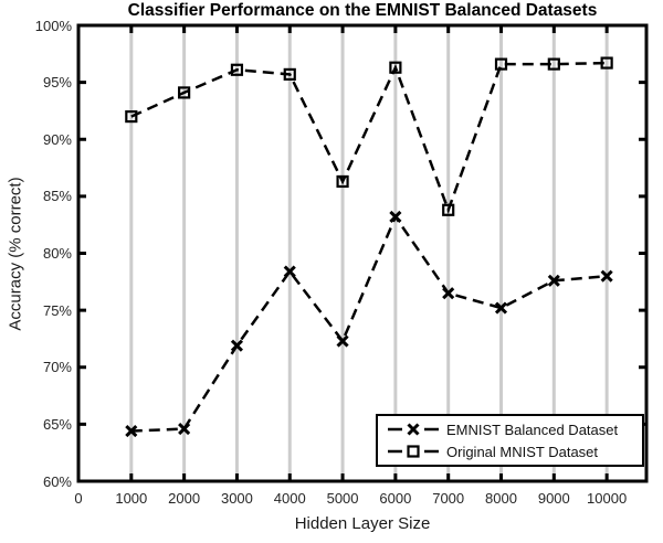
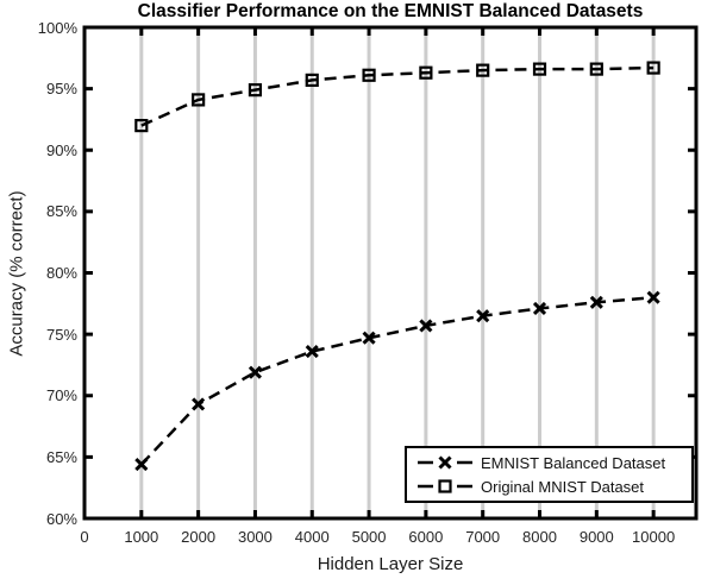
EMNIST Balanced Dataset/2000: 64.6% -> 69.3%
Original MNIST Dataset/3000: 96.1% -> 94.9%
EMNIST Balanced Dataset/4000: 78.4% -> 73.6%
EMNIST Balanced Dataset/5000: 72.3% -> 74.7%
Original MNIST Dataset/5000: 86.3% -> 96.1%
EMNIST Balanced Dataset/6000: 83.2% -> 75.7%
Original MNIST Dataset/7000: 83.8% -> 96.5%
EMNIST Balanced Dataset/8000: 75.2% -> 77.1%
